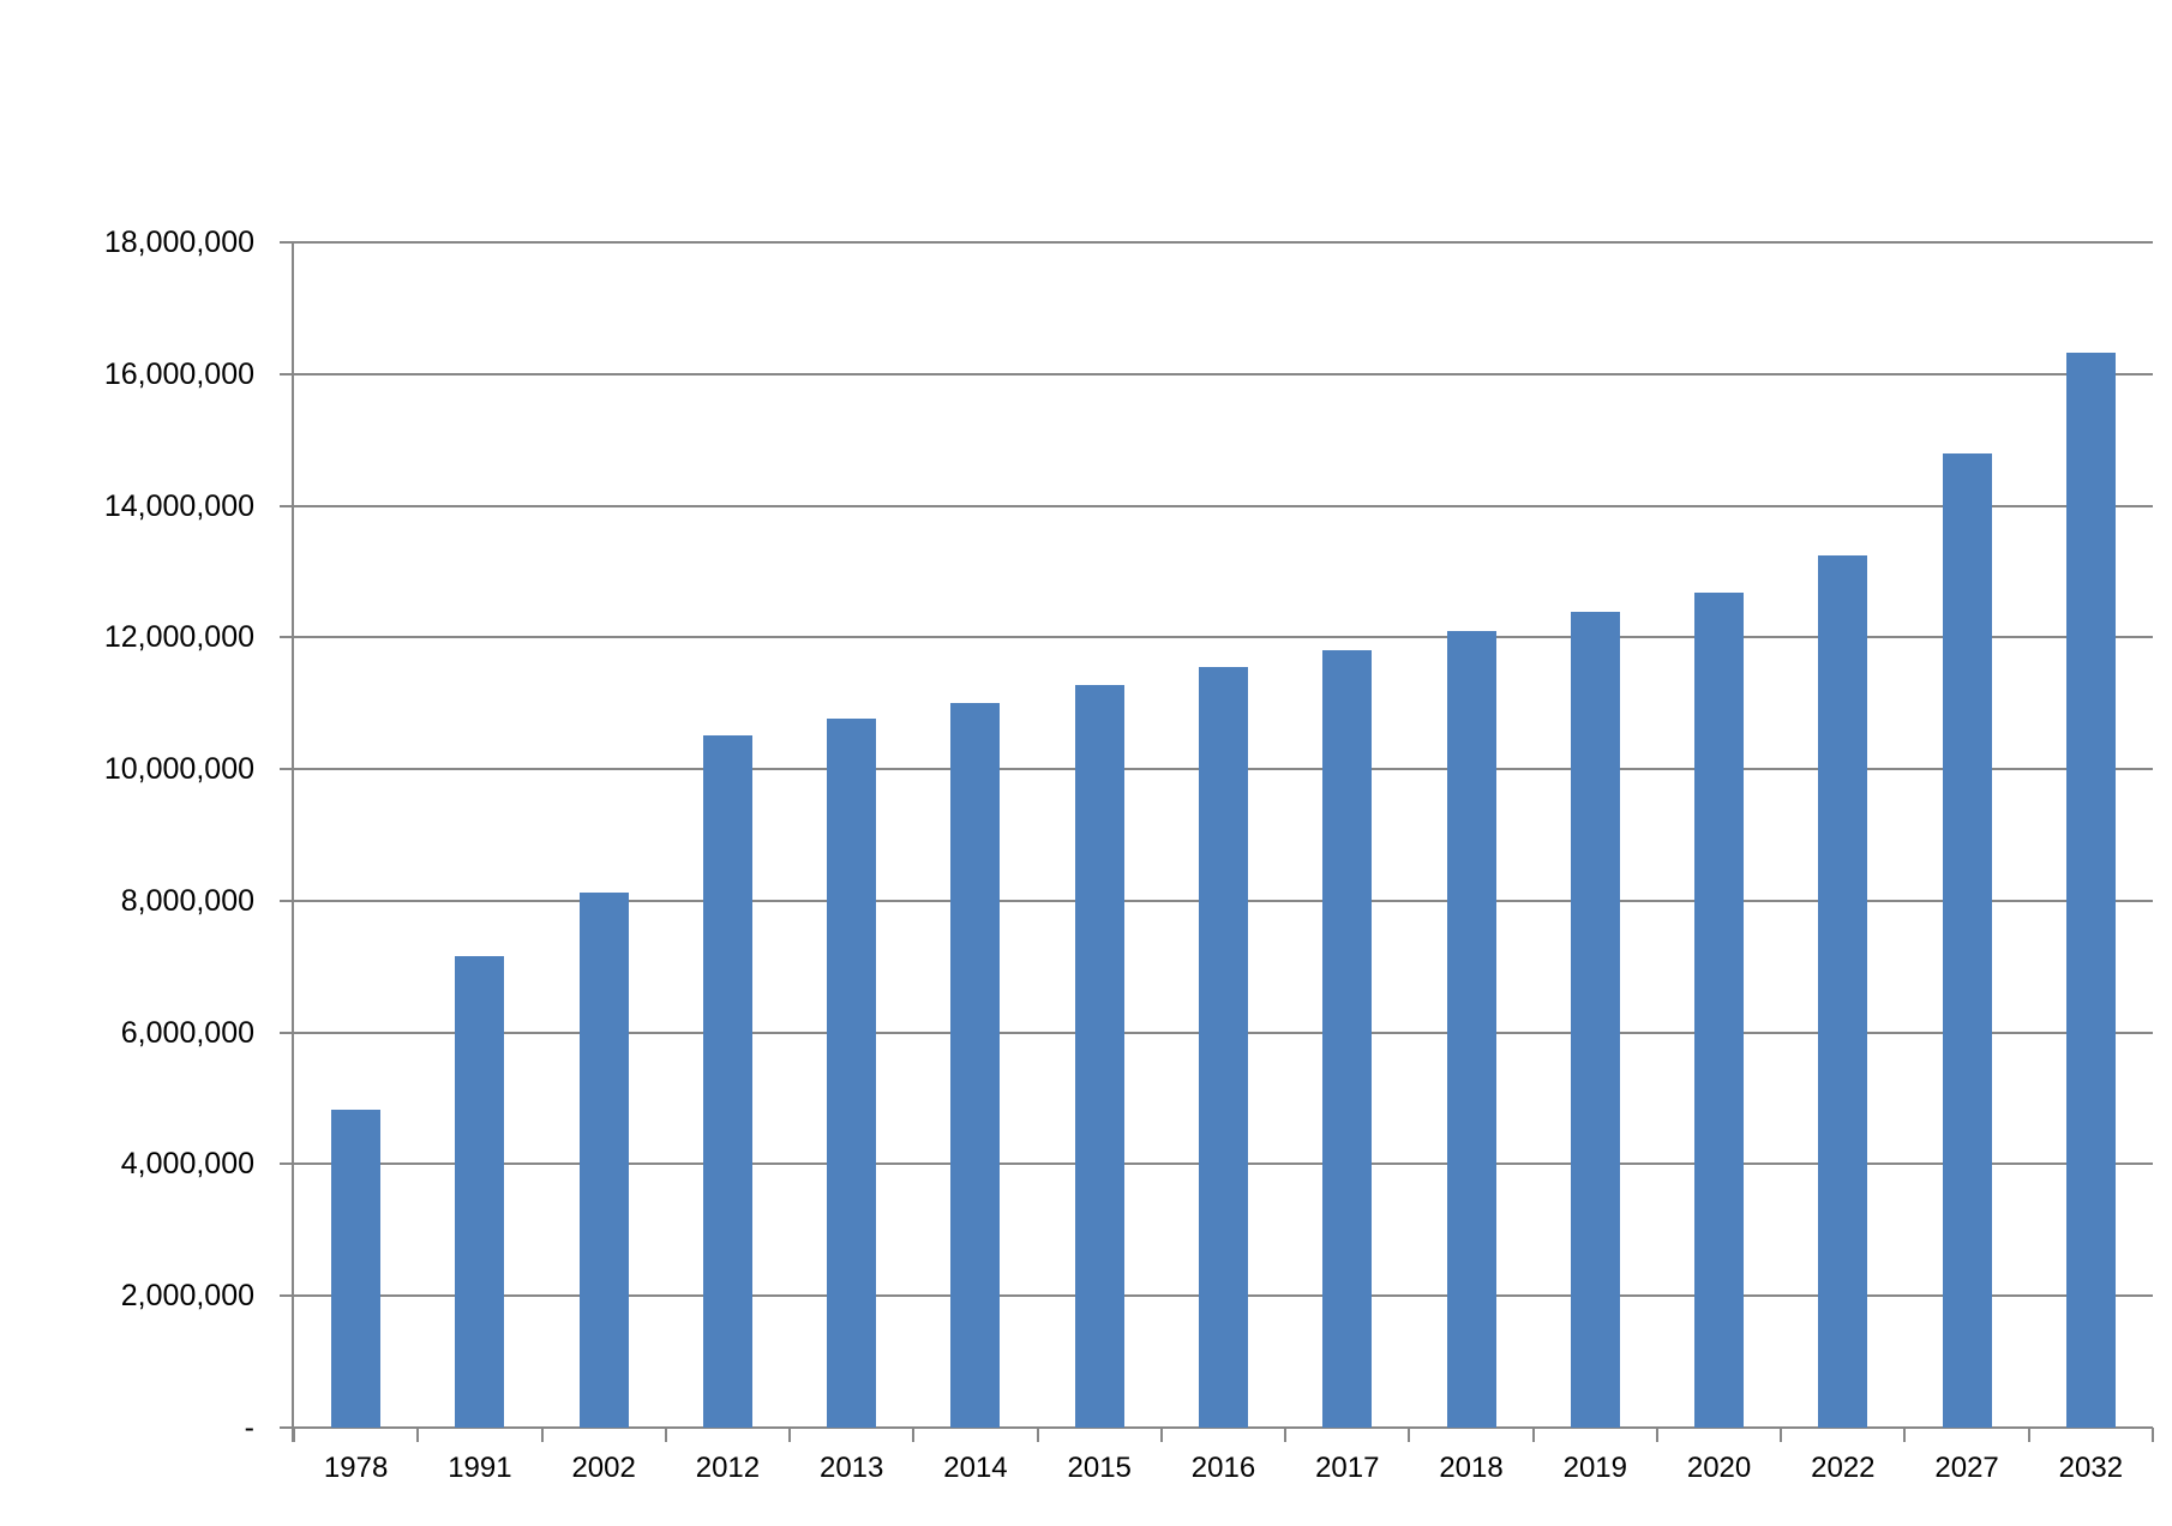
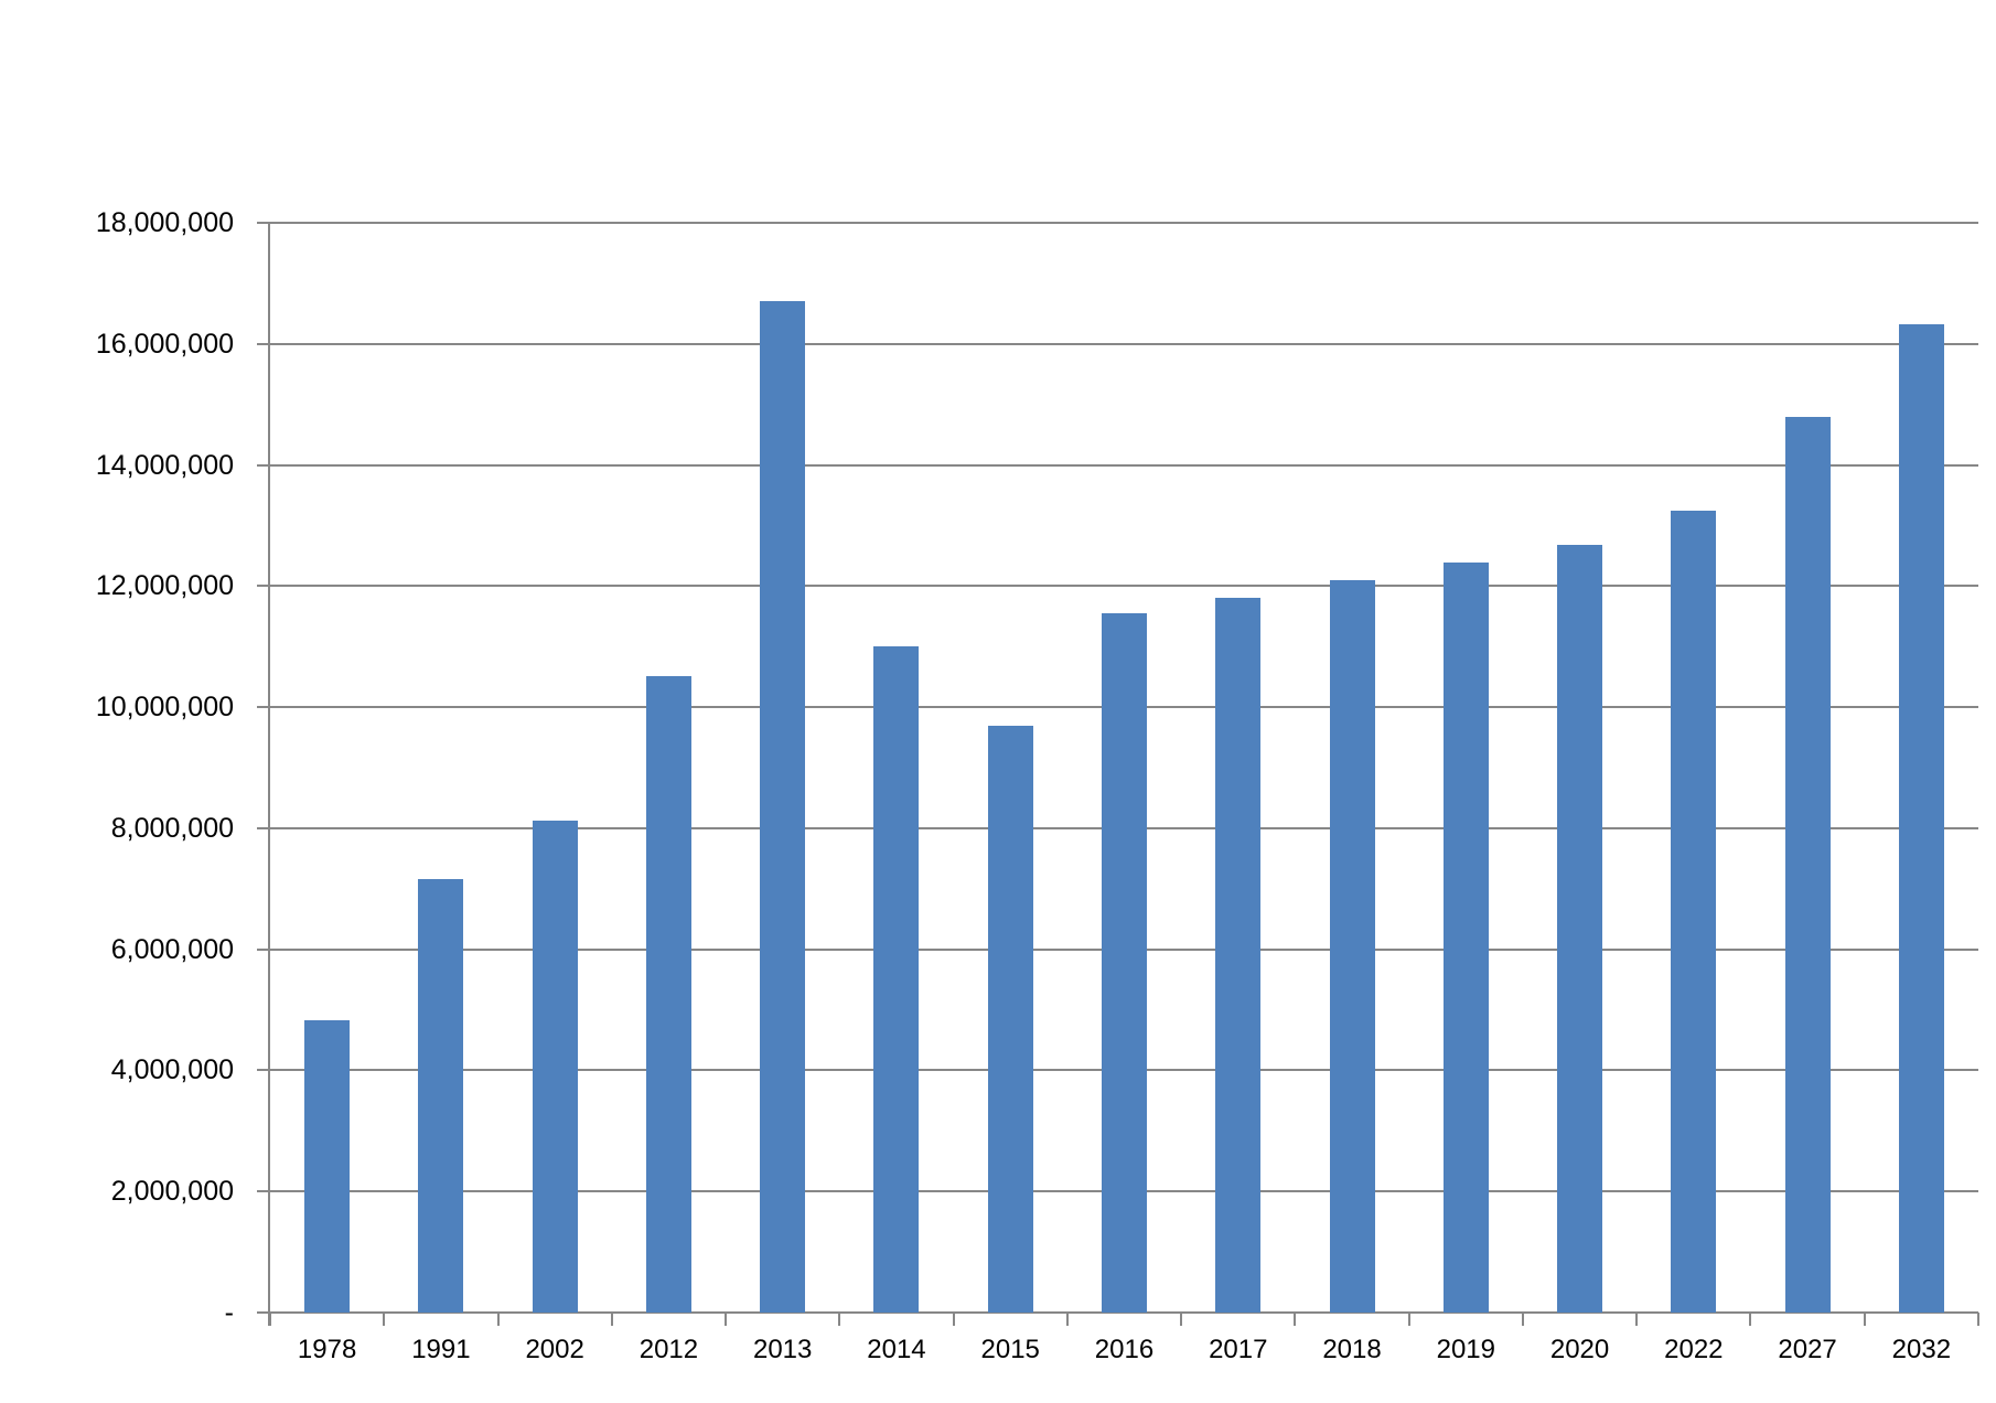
2013: 10800000 -> 16700000
2015: 11300000 -> 9700000
